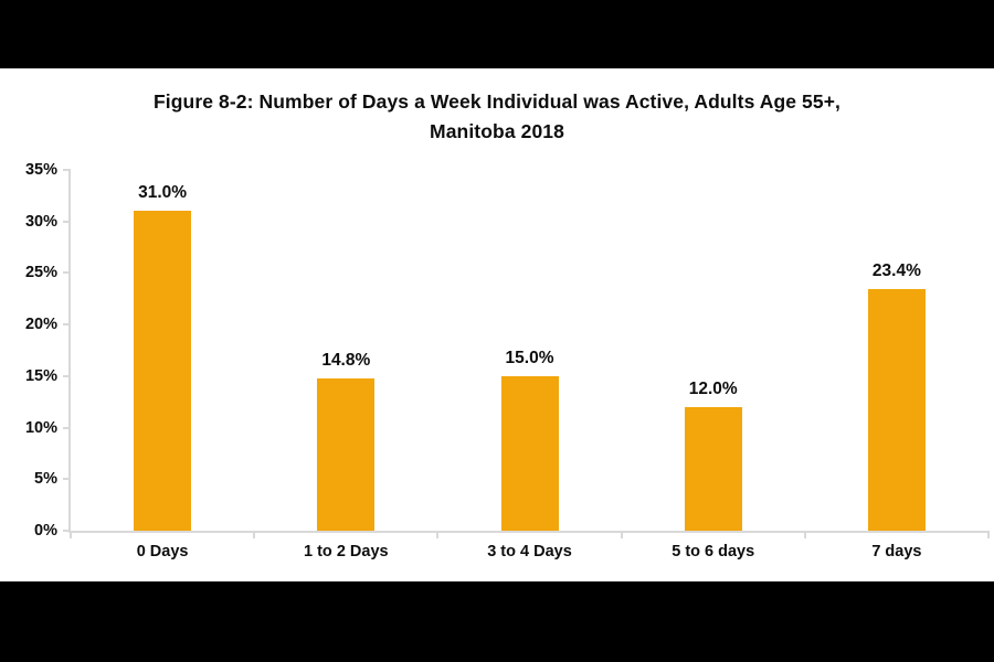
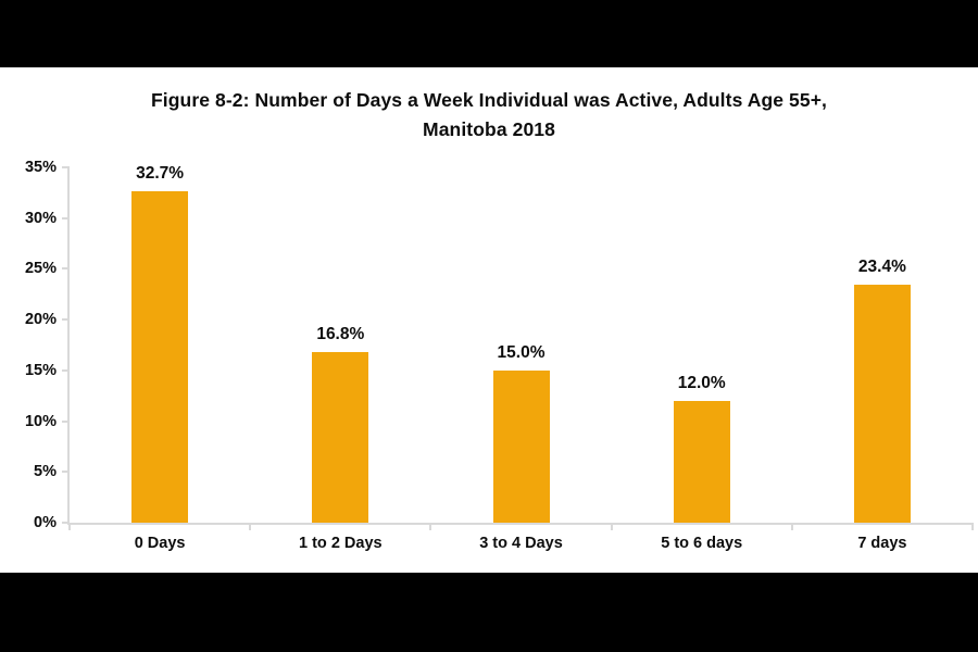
0 Days: 31.0% -> 32.7%
1 to 2 Days: 14.8% -> 16.8%
